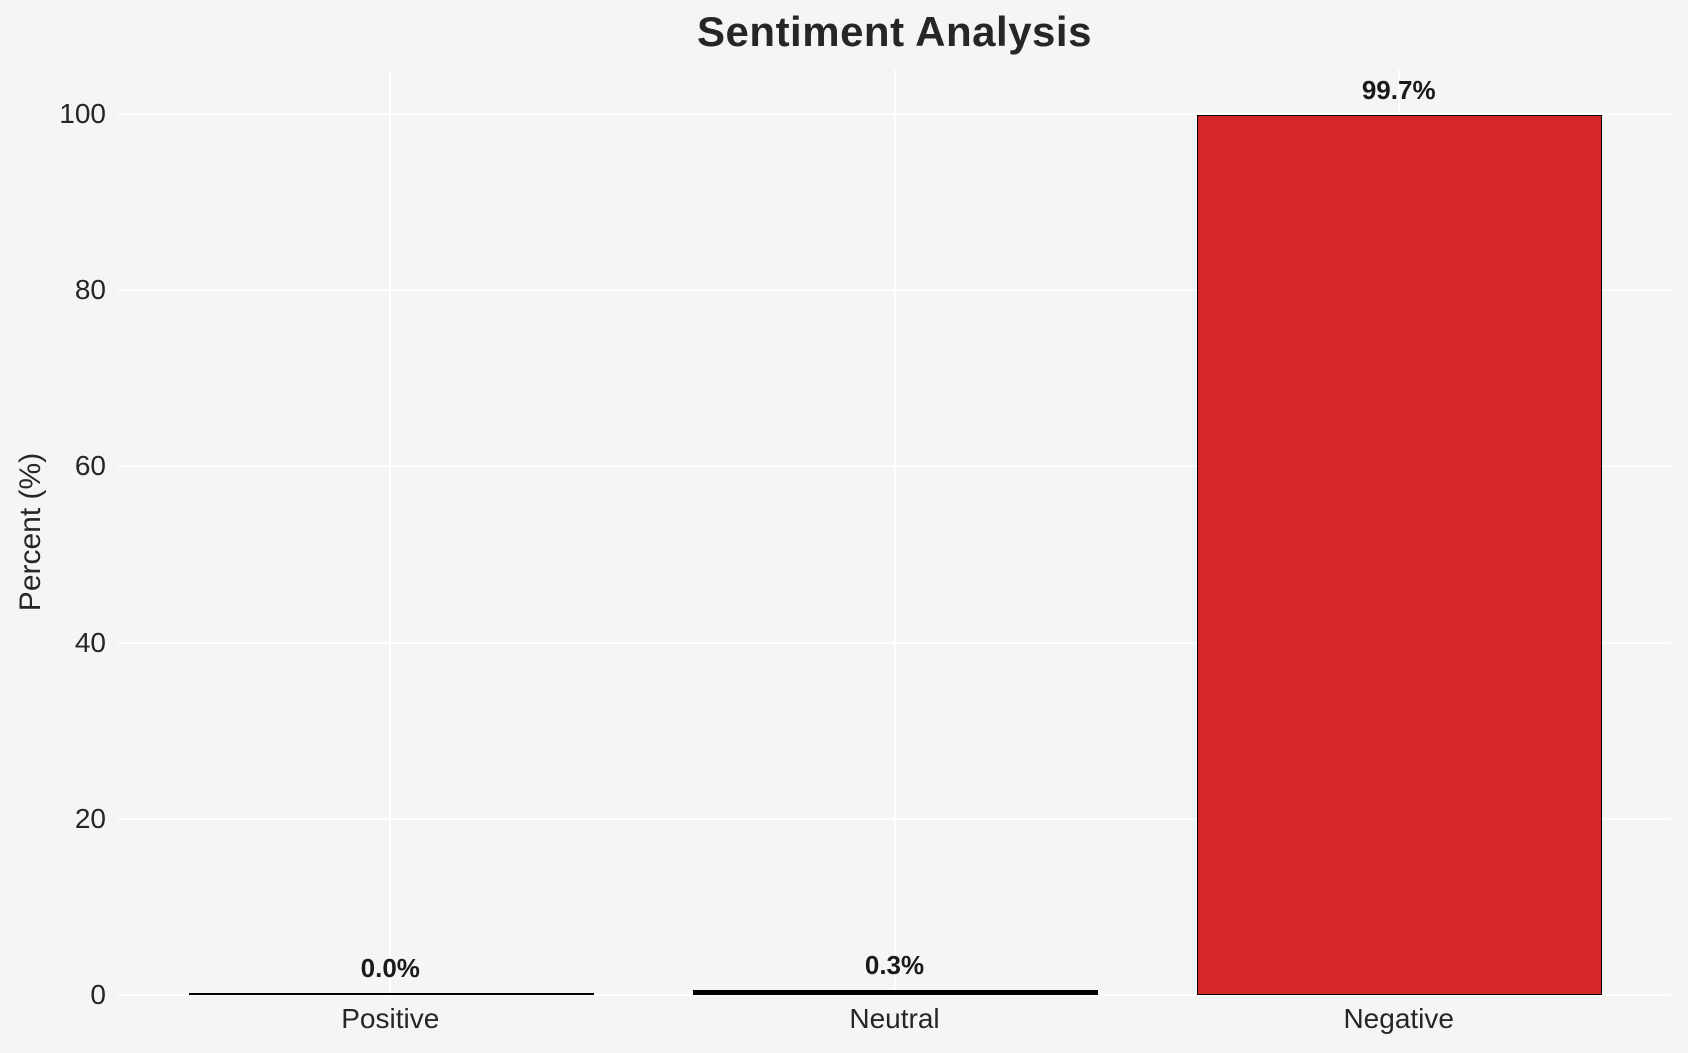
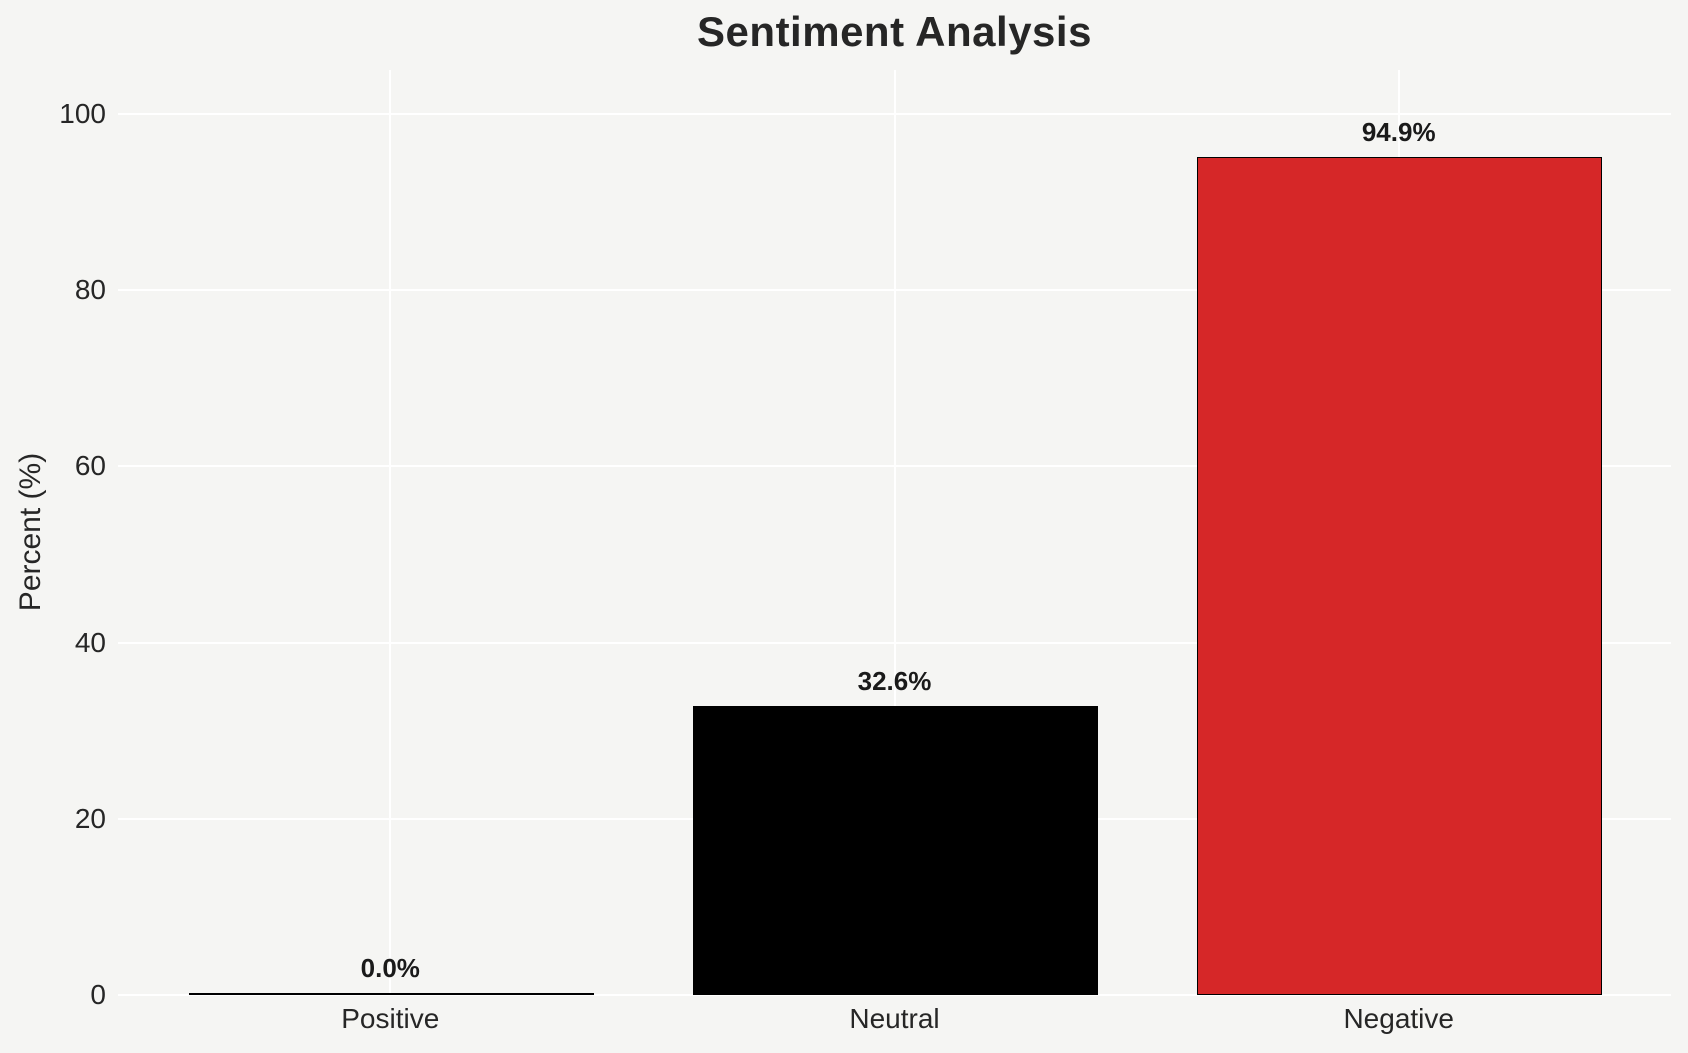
Neutral: 0.3% -> 32.6%
Negative: 99.7% -> 94.9%
